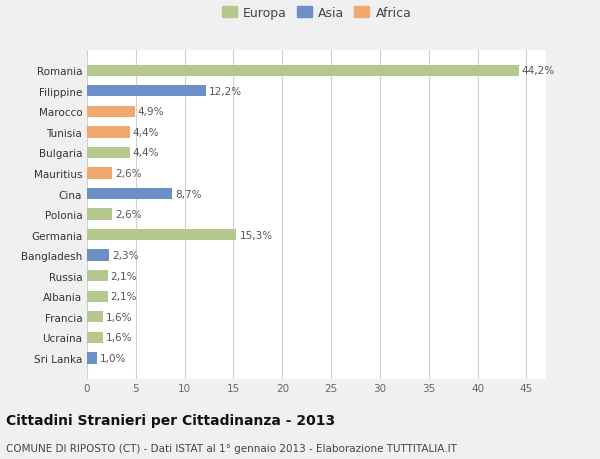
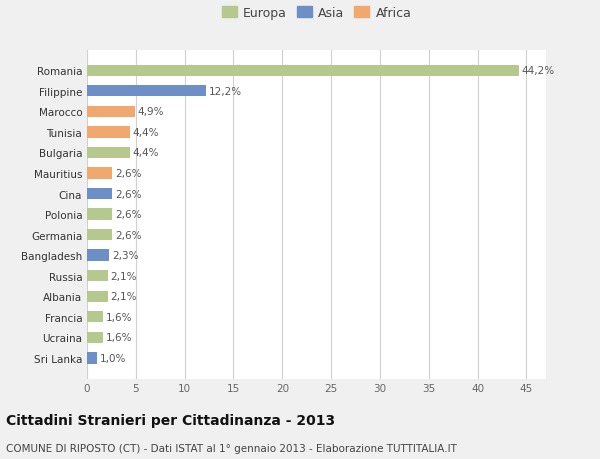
Cina: 8,7% -> 2,6%
Germania: 15,3% -> 2,6%
